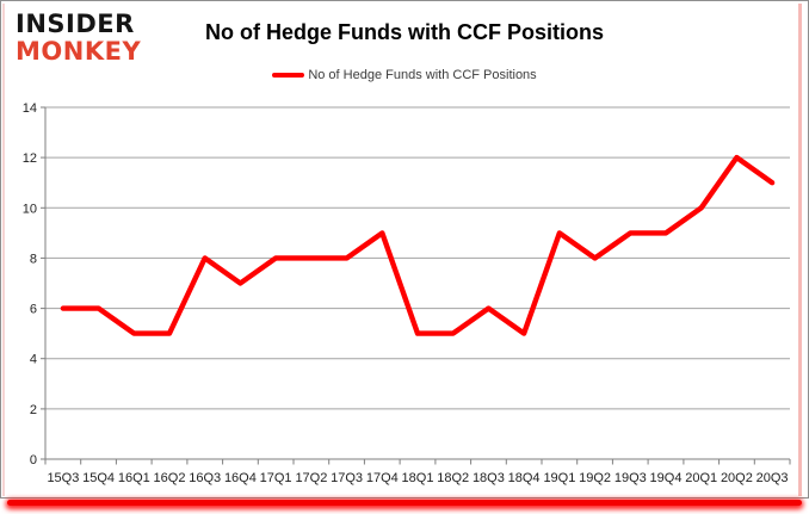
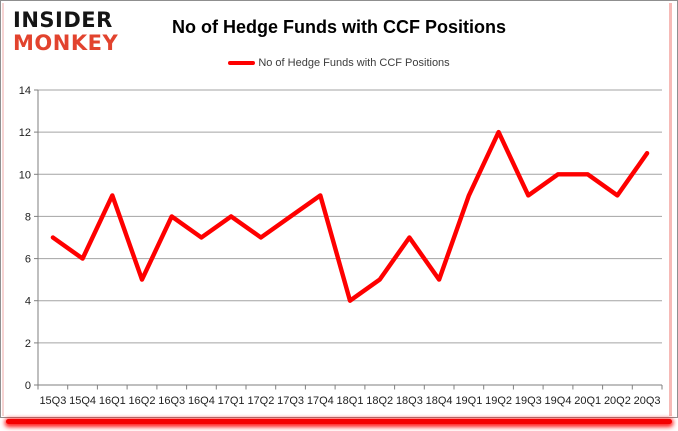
15Q3: 6 -> 7
16Q1: 5 -> 9
17Q2: 8 -> 7
18Q1: 5 -> 4
18Q3: 6 -> 7
19Q2: 8 -> 12
19Q4: 9 -> 10
20Q2: 12 -> 9
